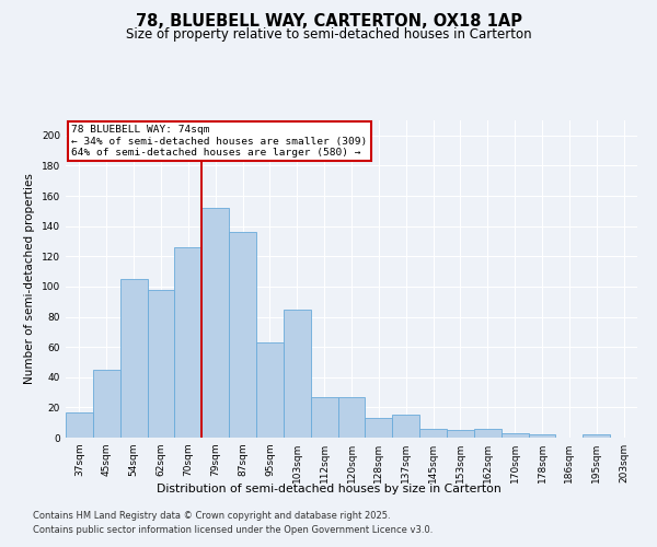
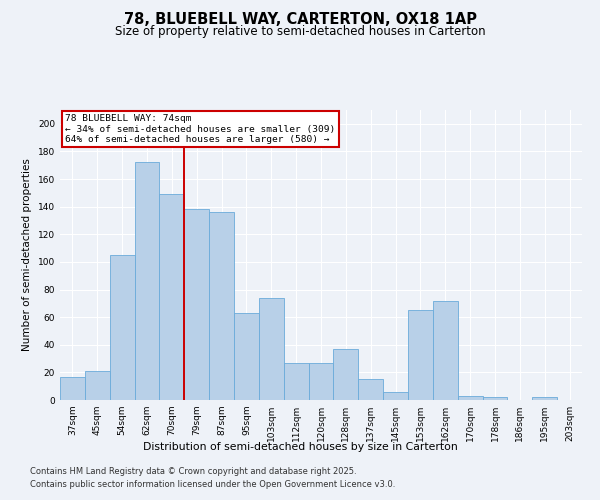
45sqm: 45 -> 21
62sqm: 98 -> 172
70sqm: 126 -> 149
79sqm: 152 -> 138
103sqm: 85 -> 74
128sqm: 13 -> 37
153sqm: 5 -> 65
162sqm: 6 -> 72
